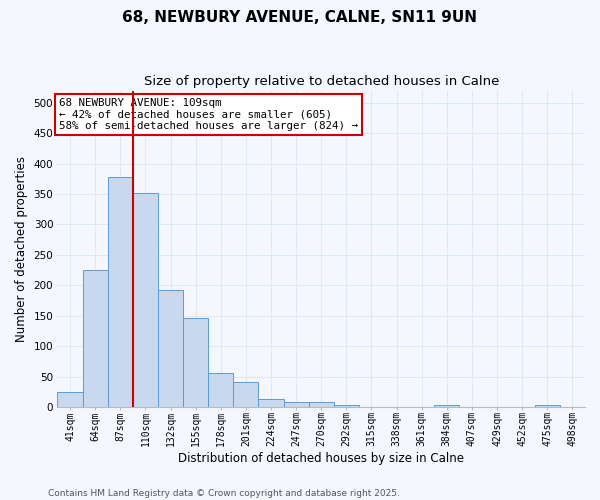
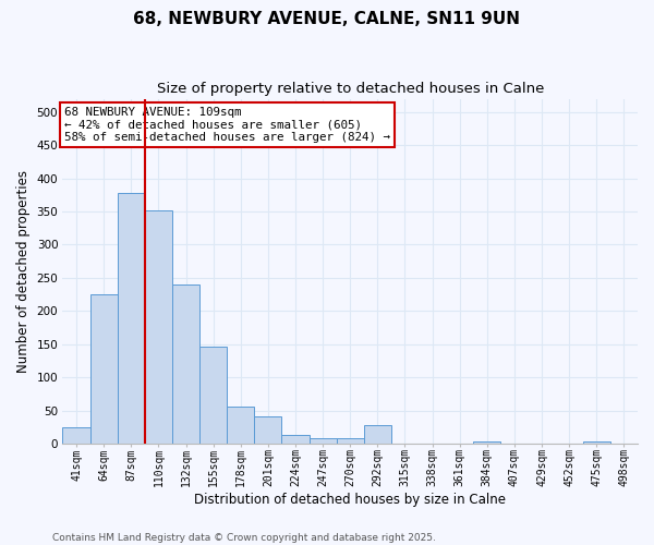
132sqm: 193 -> 240
292sqm: 4 -> 28
